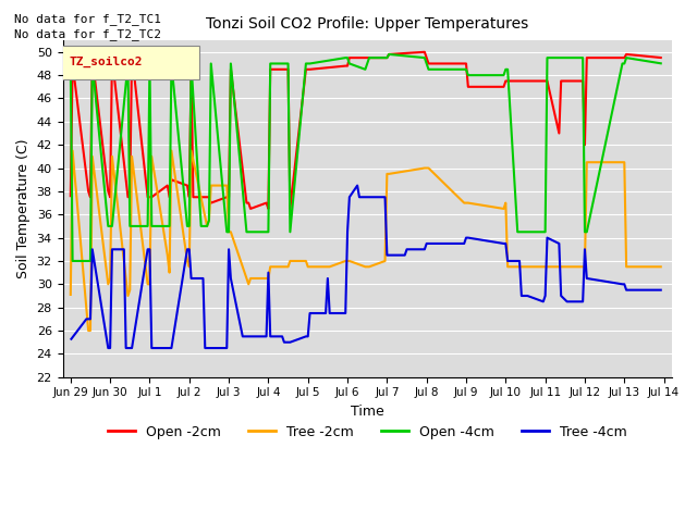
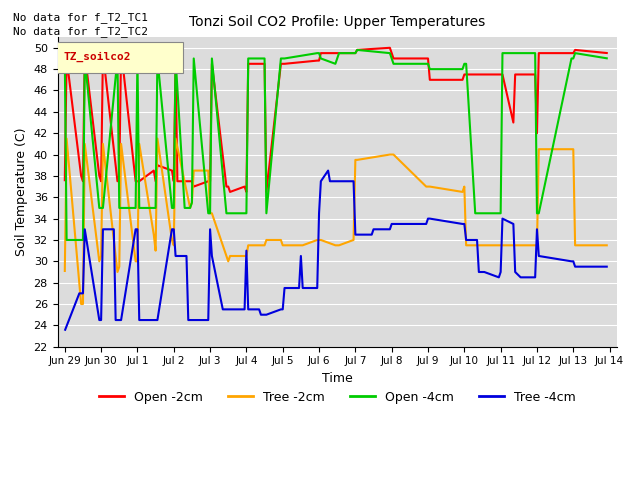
Tree -4cm/Jun 29: 25.2 -> 23.5
